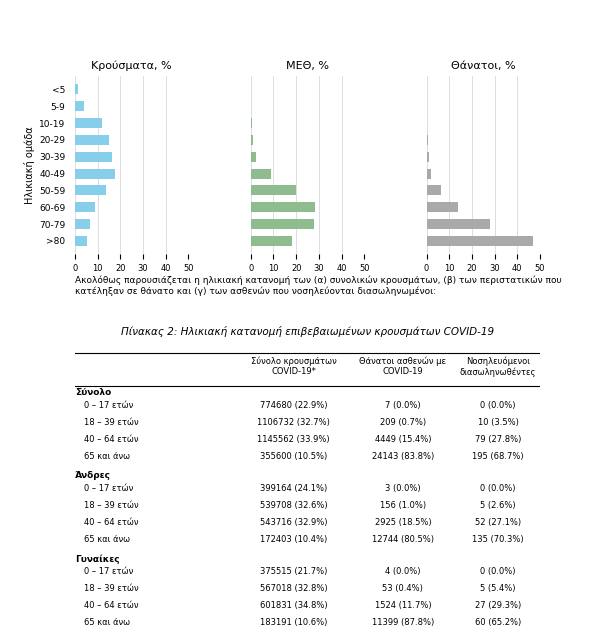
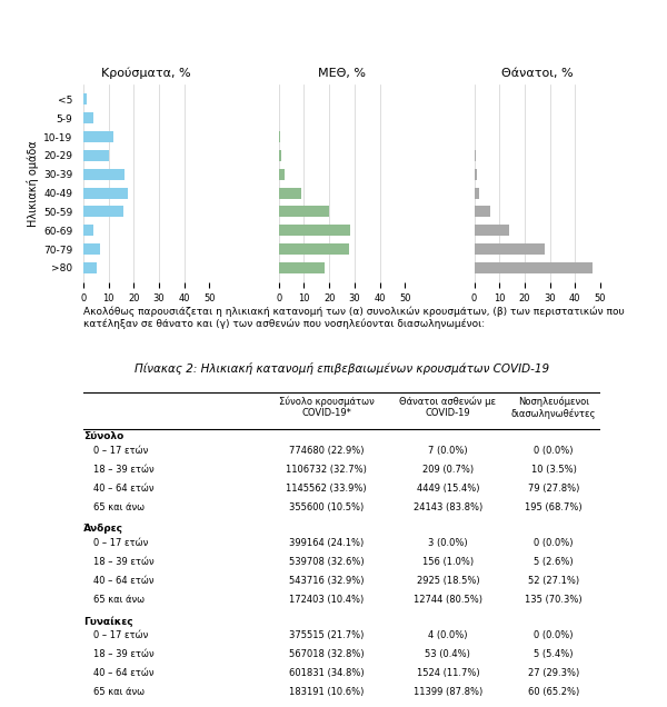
Κρούσματα, %/20-29: 15.0 -> 10.0
Κρούσματα, %/50-59: 13.5 -> 16.0
Κρούσματα, %/60-69: 9.0 -> 4.0
